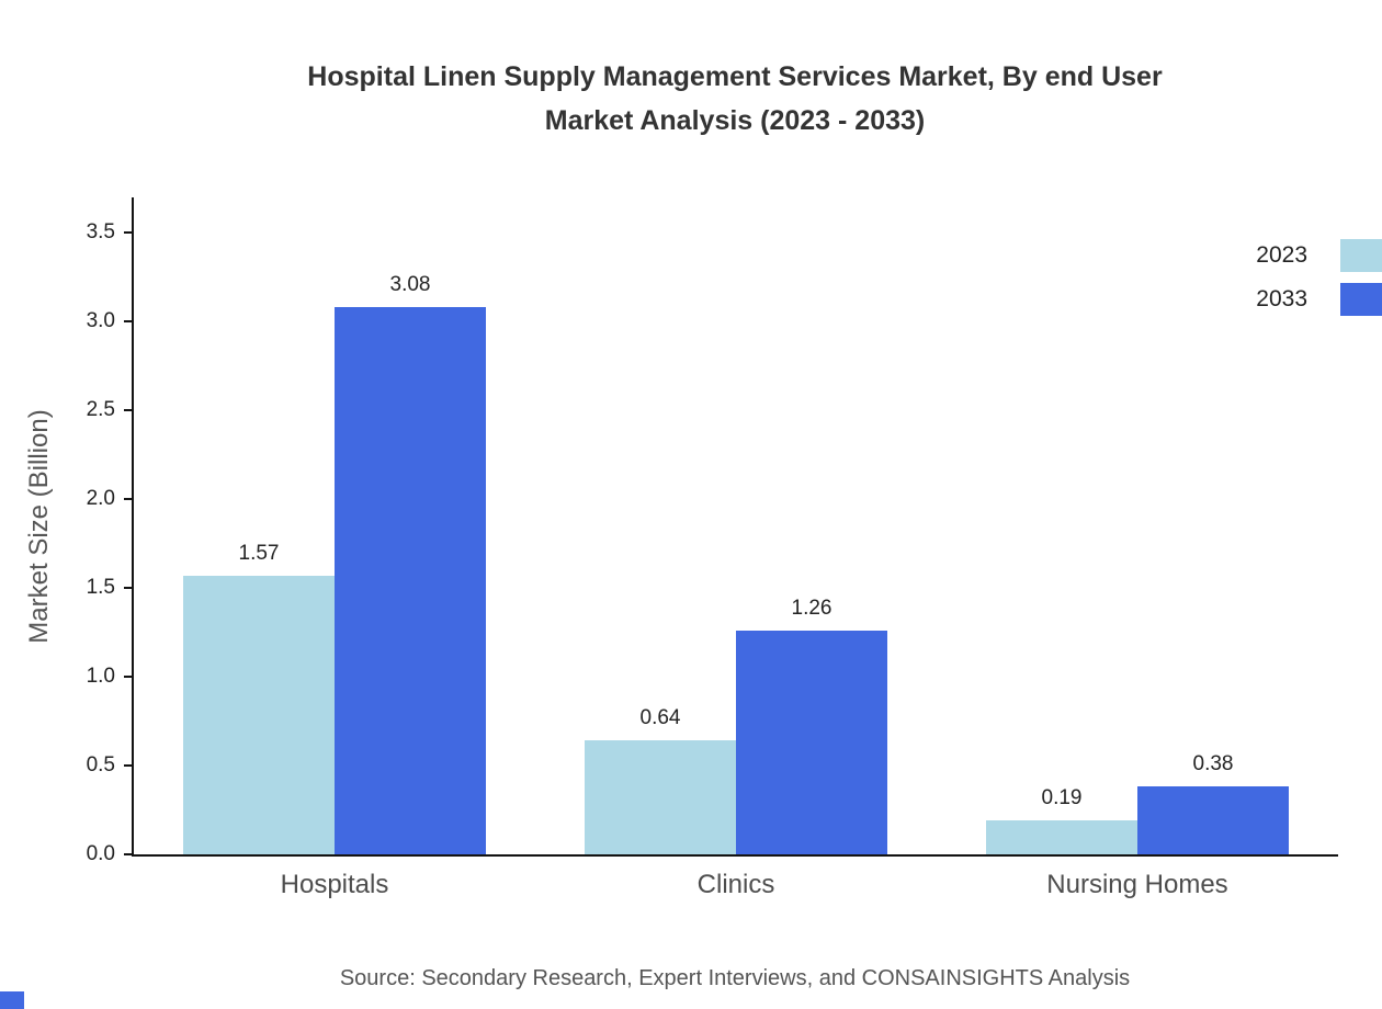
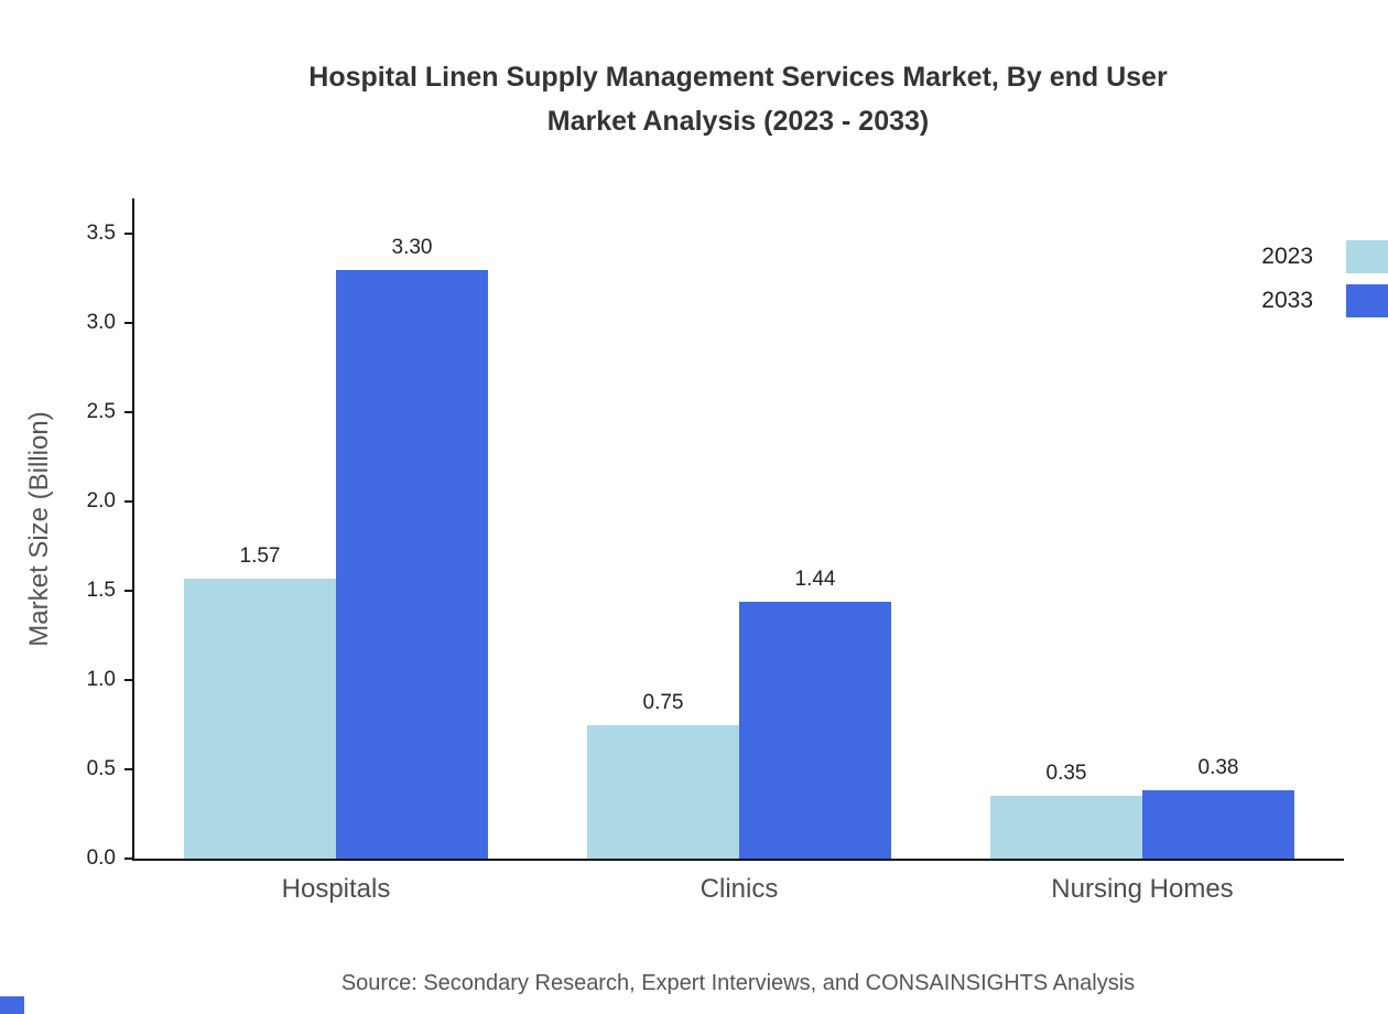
2033/Hospitals: 3.08 -> 3.30
2023/Clinics: 0.64 -> 0.75
2033/Clinics: 1.26 -> 1.44
2023/Nursing Homes: 0.19 -> 0.35
